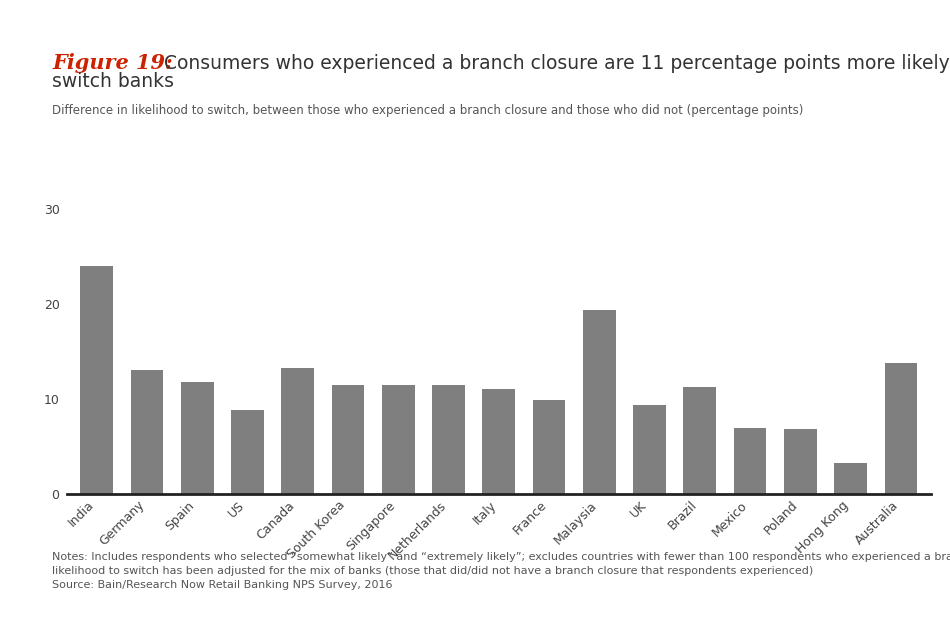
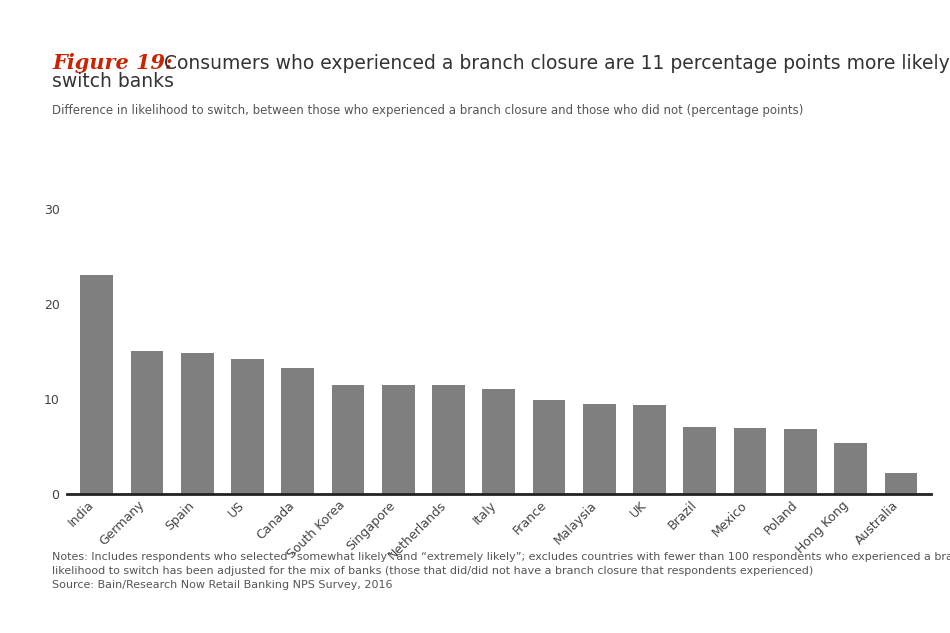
India: 24.0 -> 23.0
Germany: 13.0 -> 15.0
Spain: 11.8 -> 14.8
US: 8.8 -> 14.2
Malaysia: 19.4 -> 9.5
Brazil: 11.2 -> 7.0
Hong Kong: 3.2 -> 5.3
Australia: 13.8 -> 2.2
